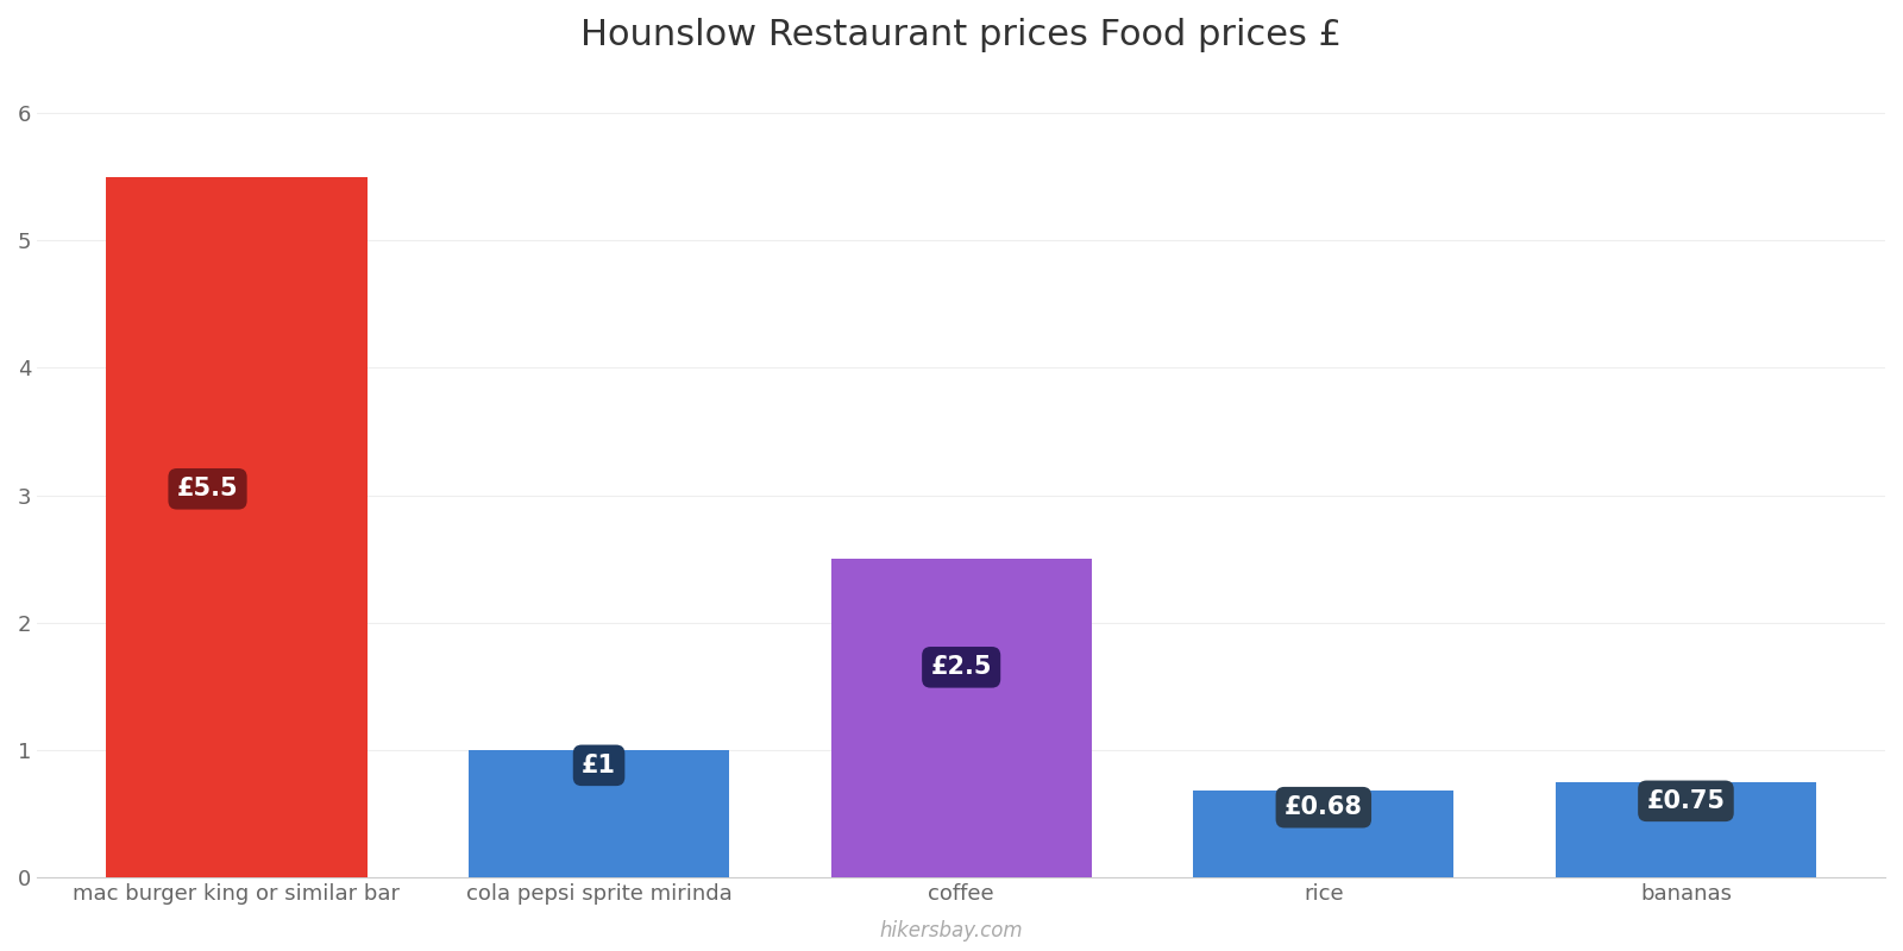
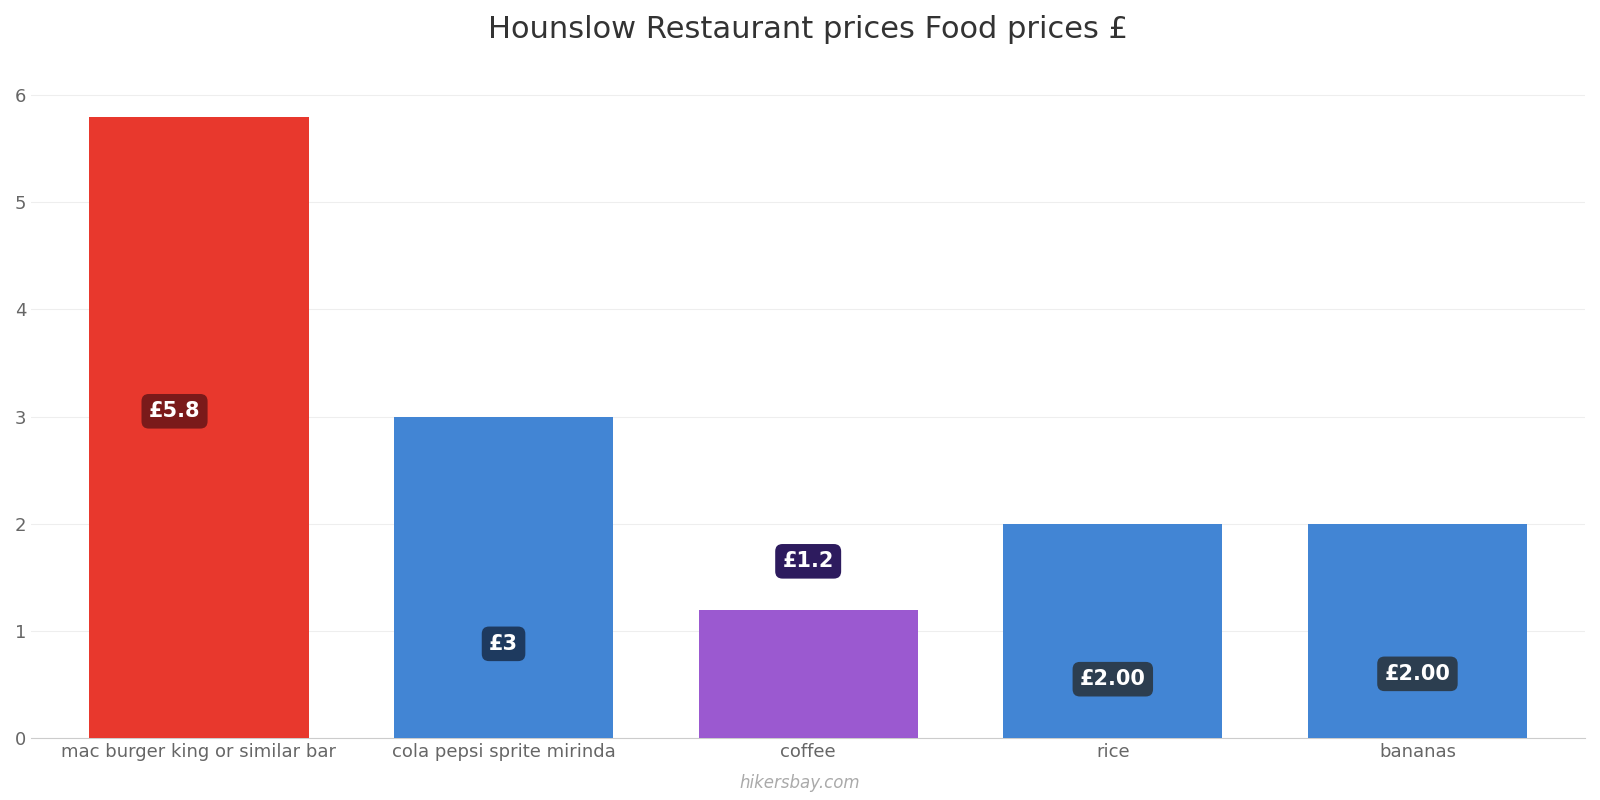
mac burger king or similar bar: £5.5 -> £5.8
cola pepsi sprite mirinda: £1 -> £3
coffee: £2.5 -> £1.2
rice: £0.68 -> £2.00
bananas: £0.75 -> £2.00
